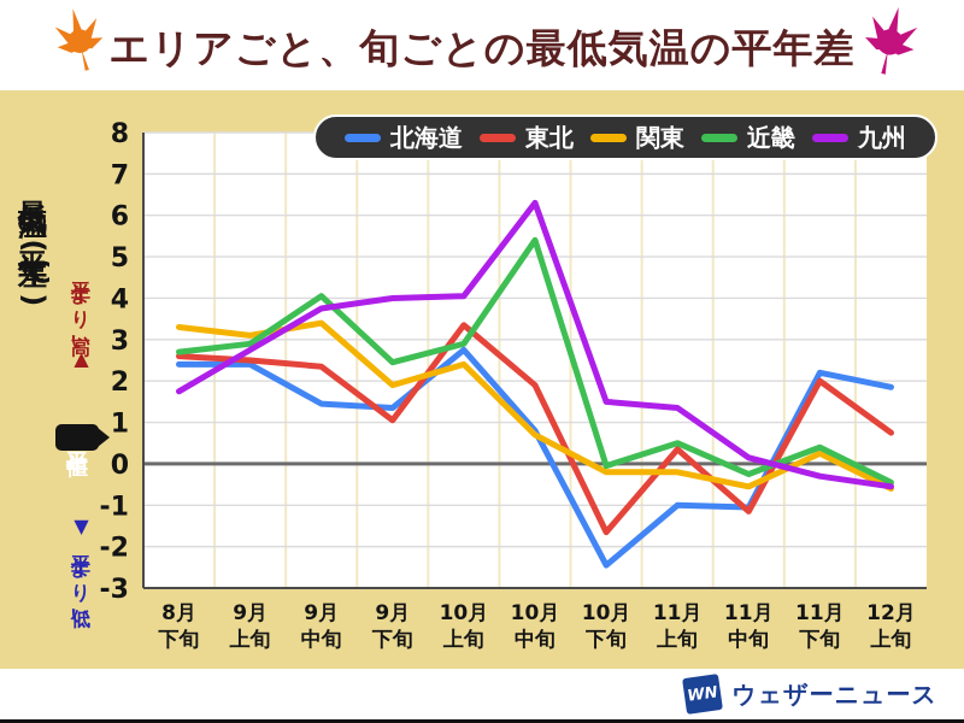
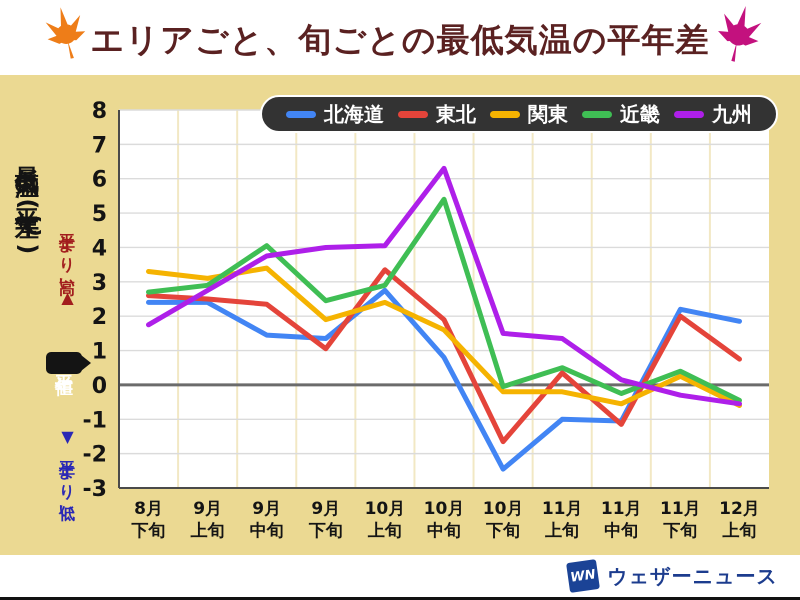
関東/10月中旬: 0.7 -> 1.6
